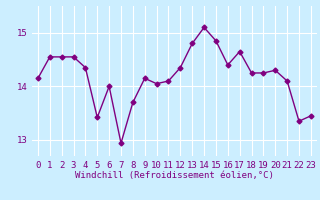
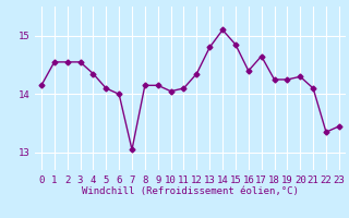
5: 13.42 -> 14.10
7: 12.94 -> 13.05
8: 13.70 -> 14.15
